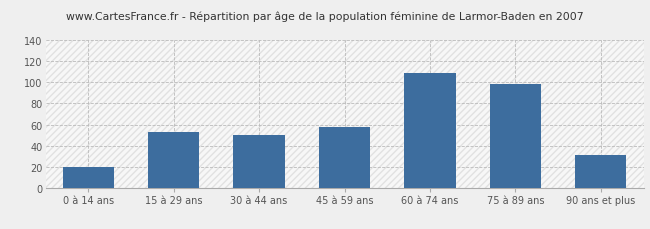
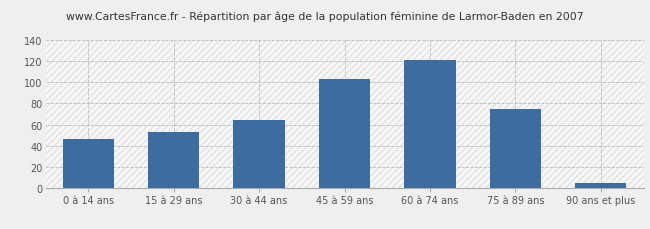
0 à 14 ans: 20 -> 46
30 à 44 ans: 50 -> 64
45 à 59 ans: 58 -> 103
60 à 74 ans: 109 -> 121
75 à 89 ans: 99 -> 75
90 ans et plus: 31 -> 4
